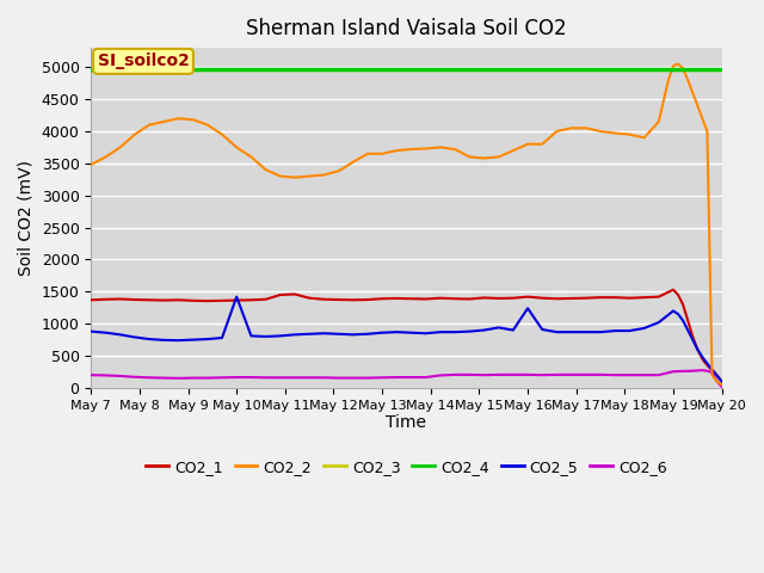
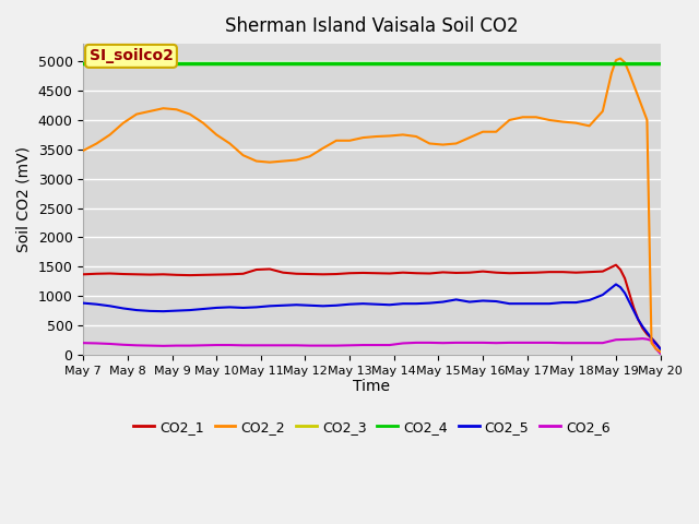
CO2_5/May 10: 1420 -> 800
CO2_5/May 16: 1240 -> 920
